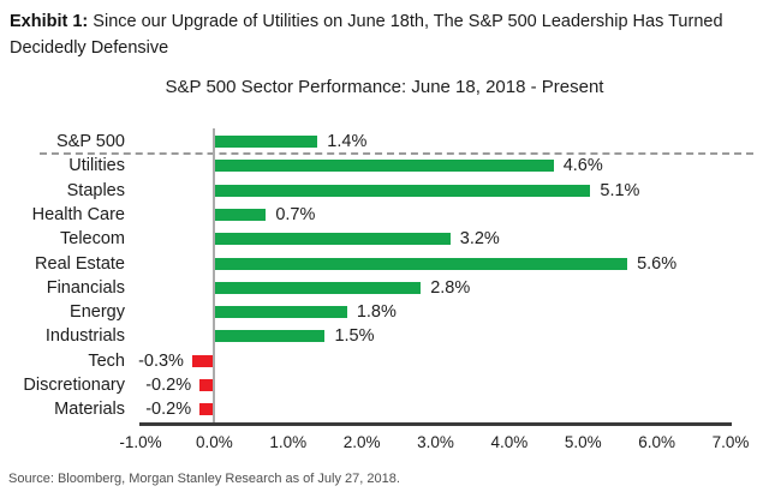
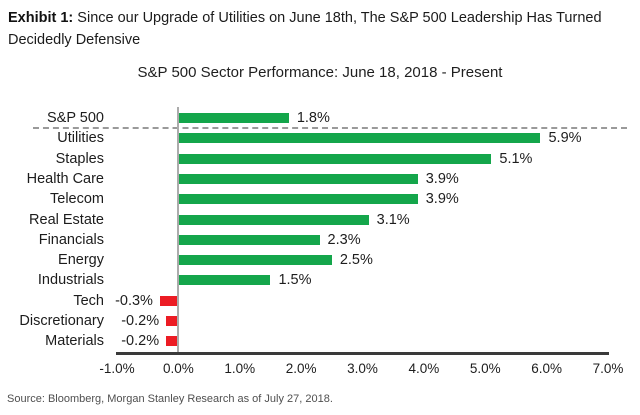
S&P 500: 1.4% -> 1.8%
Utilities: 4.6% -> 5.9%
Health Care: 0.7% -> 3.9%
Telecom: 3.2% -> 3.9%
Real Estate: 5.6% -> 3.1%
Financials: 2.8% -> 2.3%
Energy: 1.8% -> 2.5%
